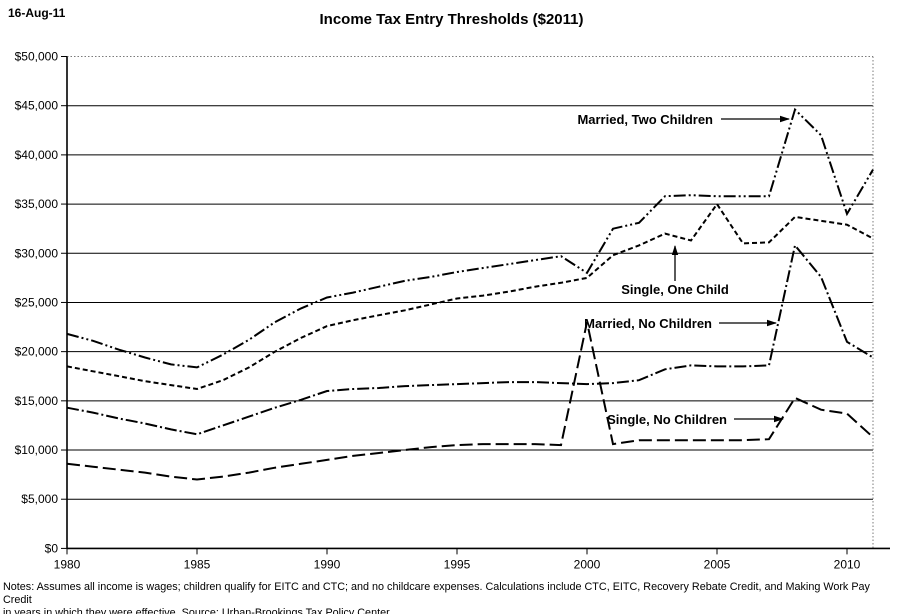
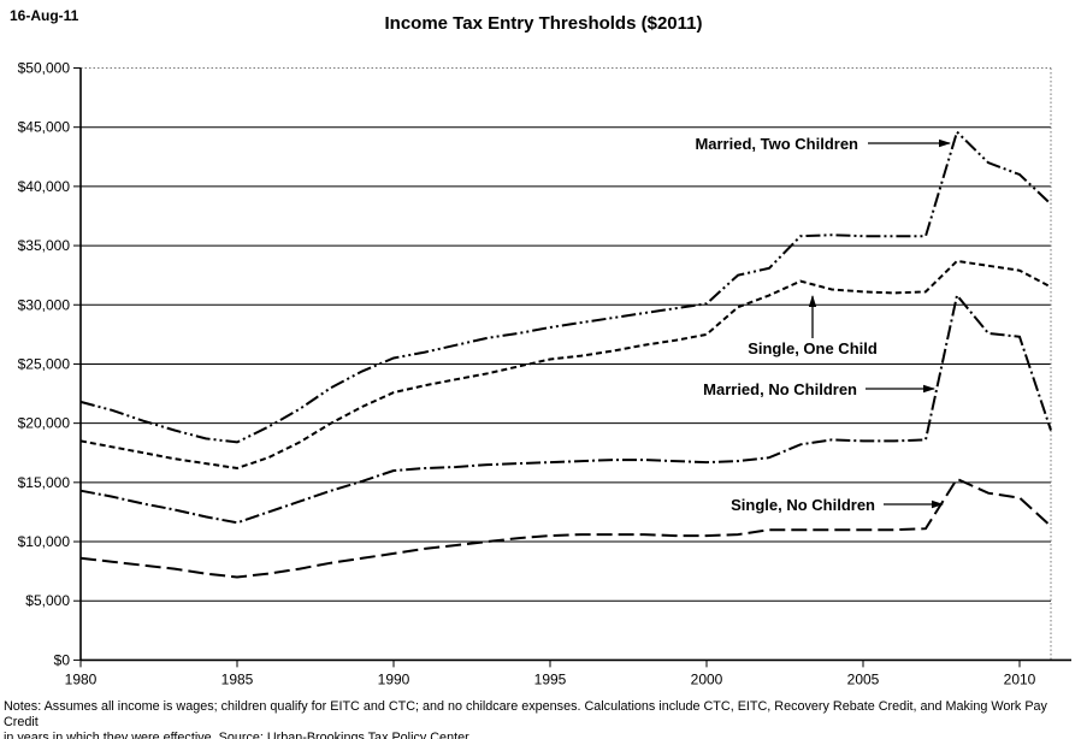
Married, Two Children/2000: $28000 -> $30000
Single, No Children/2000: $23000 -> $10000
Single, One Child/2005: $35000 -> $31000
Married, Two Children/2010: $34000 -> $41000
Married, No Children/2010: $21000 -> $27000
